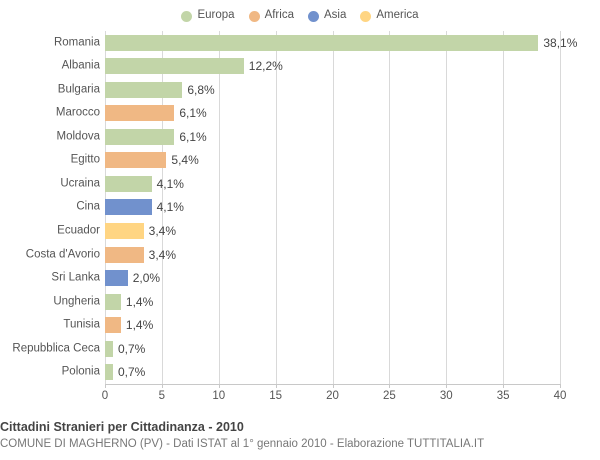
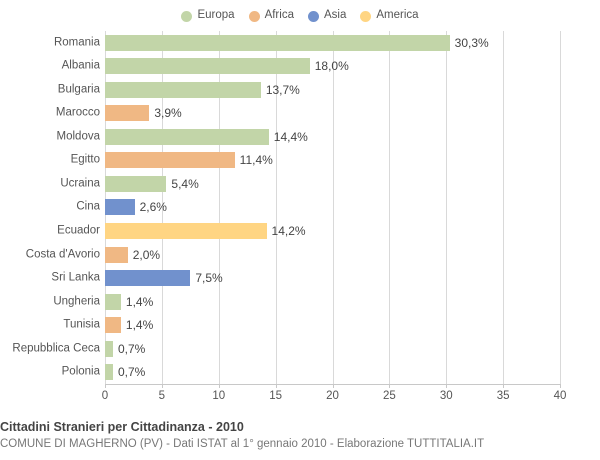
Romania: 38,1% -> 30,3%
Albania: 12,2% -> 18,0%
Bulgaria: 6,8% -> 13,7%
Marocco: 6,1% -> 3,9%
Moldova: 6,1% -> 14,4%
Egitto: 5,4% -> 11,4%
Ucraina: 4,1% -> 5,4%
Cina: 4,1% -> 2,6%
Ecuador: 3,4% -> 14,2%
Costa d'Avorio: 3,4% -> 2,0%
Sri Lanka: 2,0% -> 7,5%
